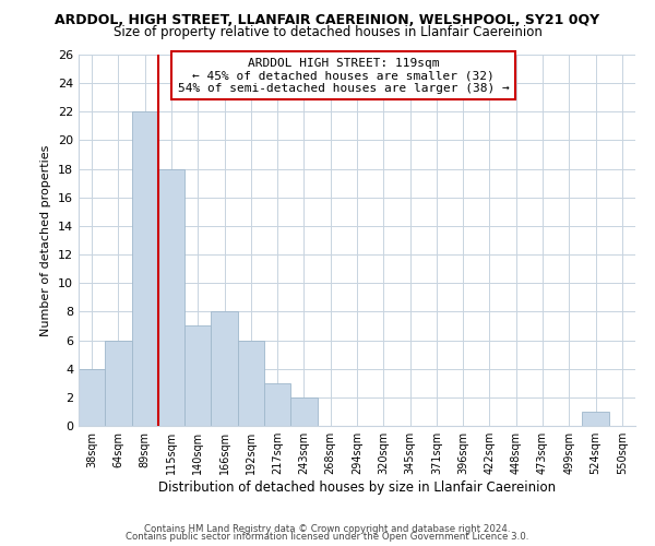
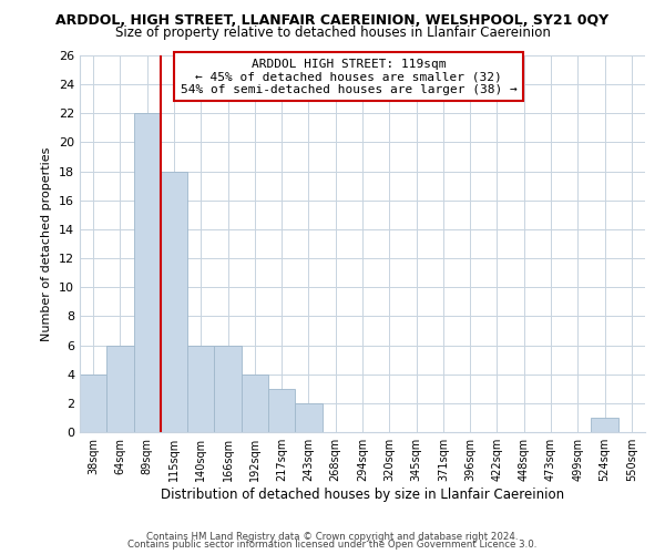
140sqm: 7 -> 6
166sqm: 8 -> 6
192sqm: 6 -> 4
